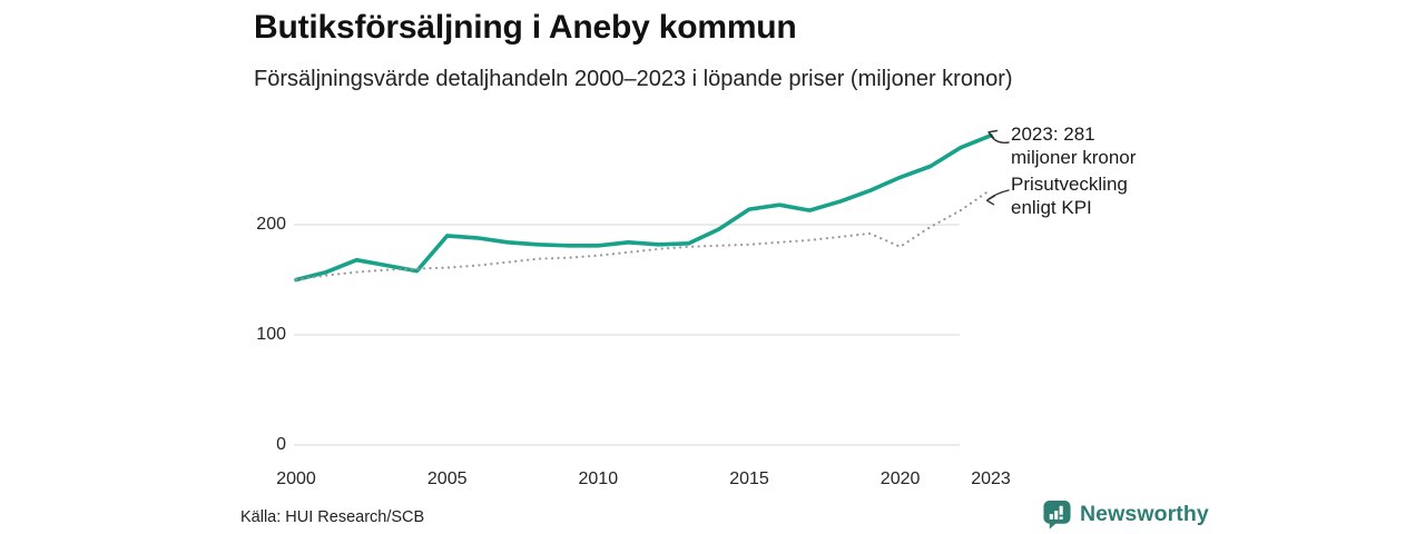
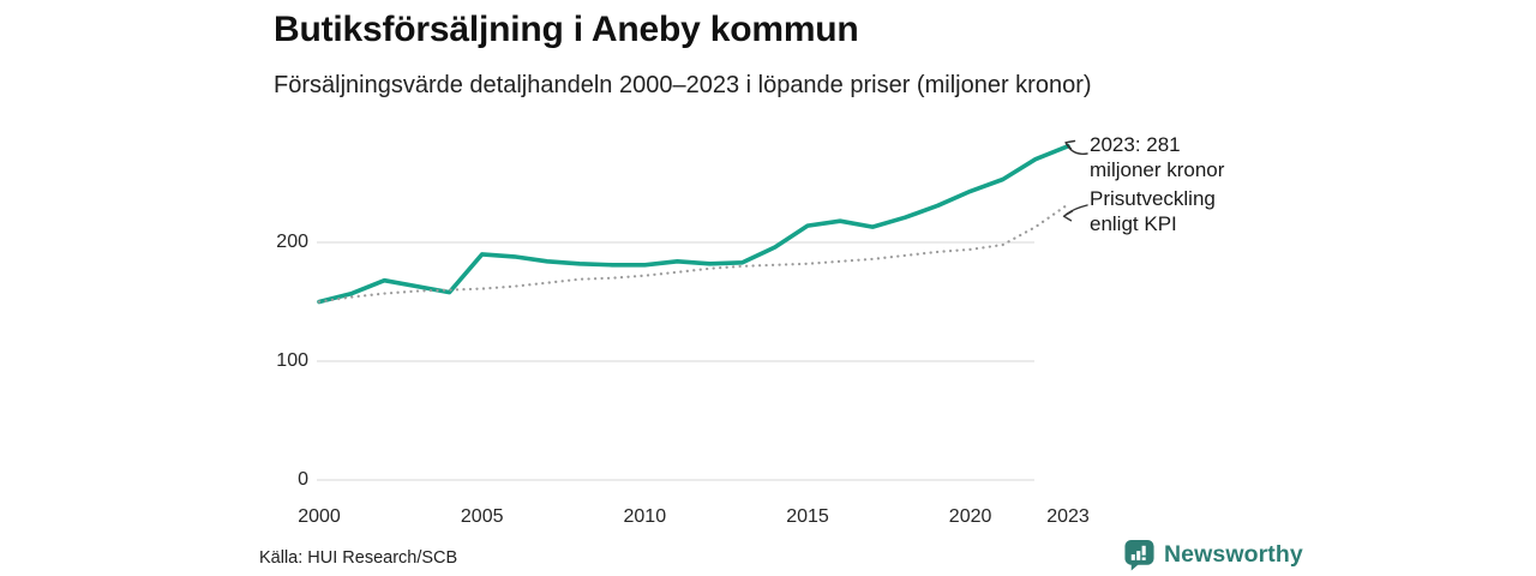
Prisutveckling enligt KPI/2020: 180 -> 190
